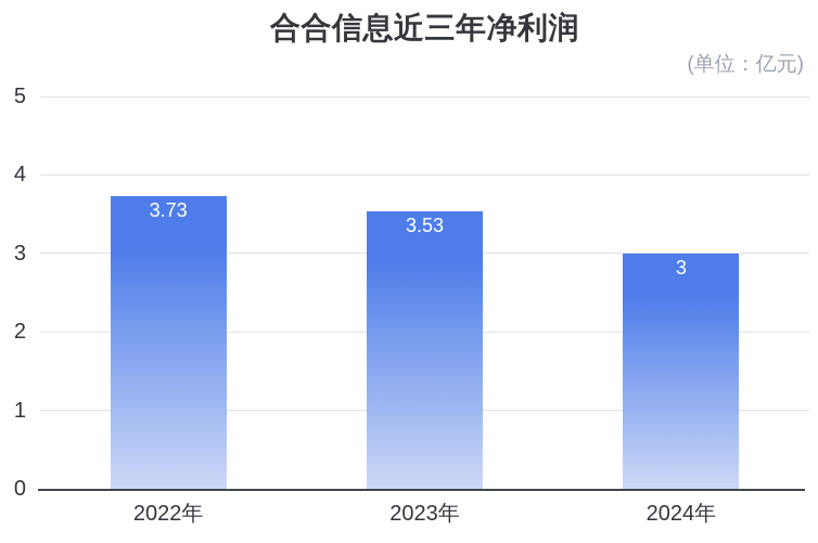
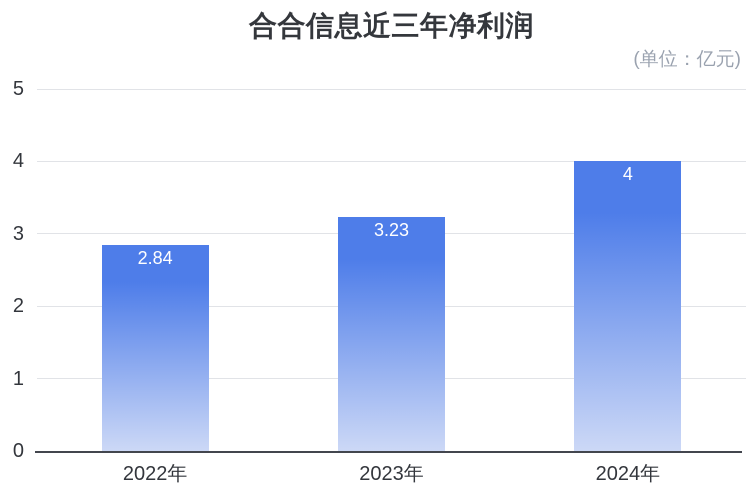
2022年: 3.73 -> 2.84
2023年: 3.53 -> 3.23
2024年: 3 -> 4
